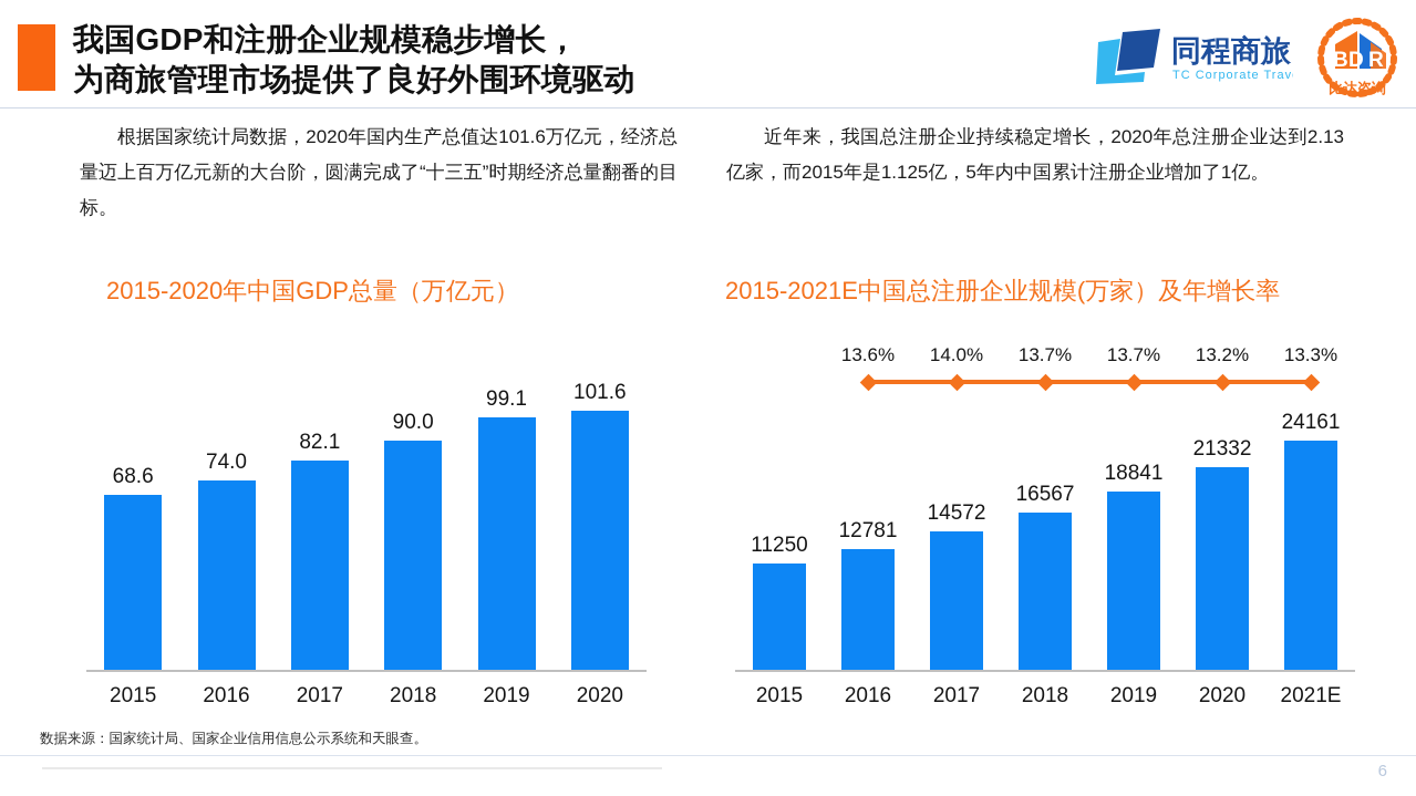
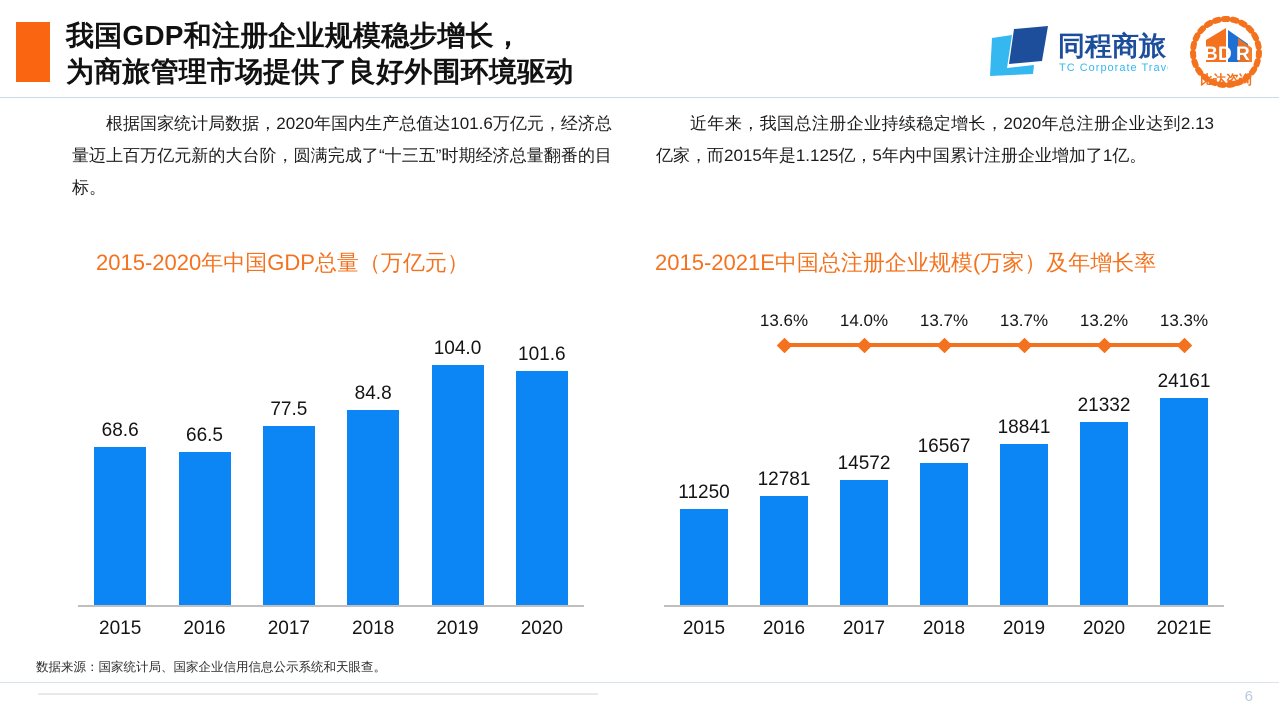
2015-2020年中国GDP总量（万亿元）/2016: 74.0 -> 66.5
2015-2020年中国GDP总量（万亿元）/2017: 82.1 -> 77.5
2015-2020年中国GDP总量（万亿元）/2018: 90.0 -> 84.8
2015-2020年中国GDP总量（万亿元）/2019: 99.1 -> 104.0
